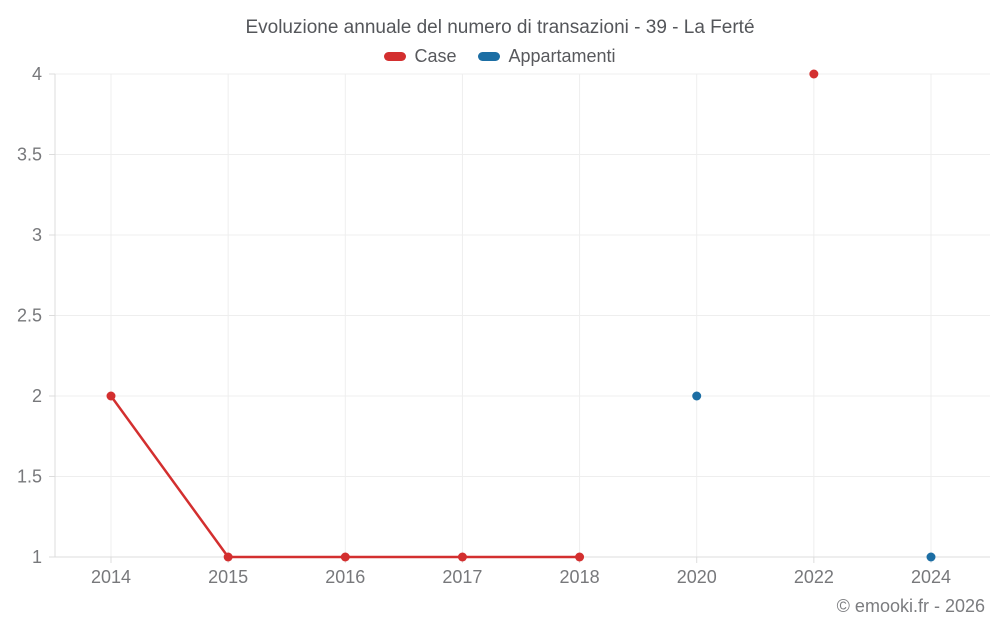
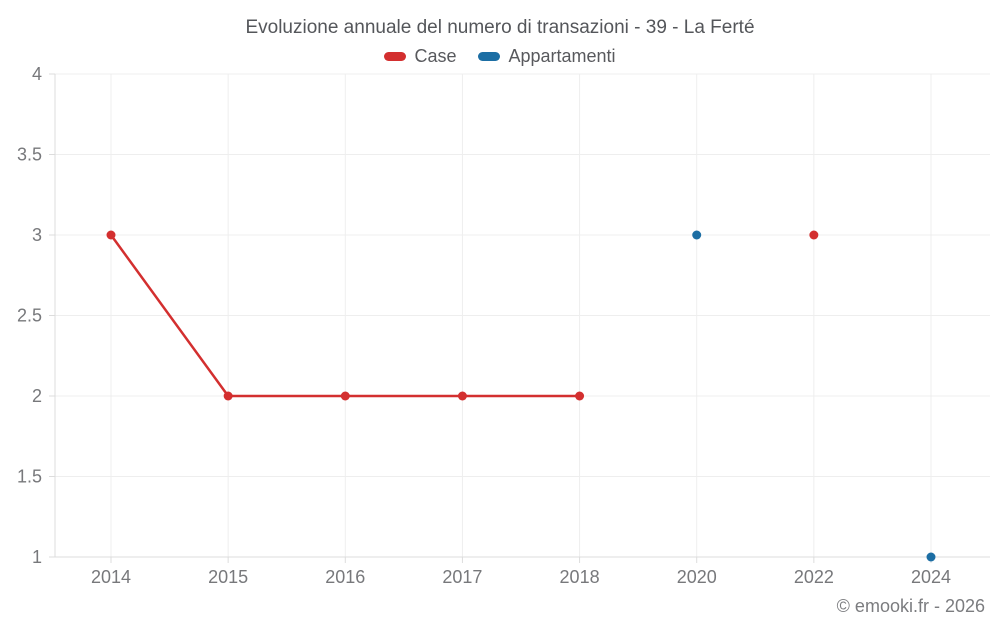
Case/2014: 2 -> 3
Case/2015: 1 -> 2
Case/2016: 1 -> 2
Case/2017: 1 -> 2
Case/2018: 1 -> 2
Appartamenti/2020: 2 -> 3
Case/2022: 4 -> 3
